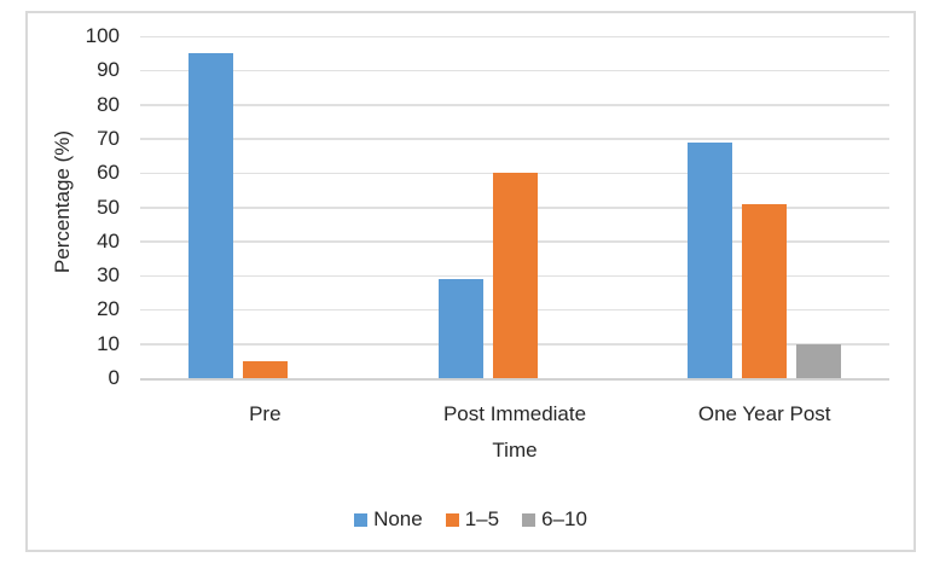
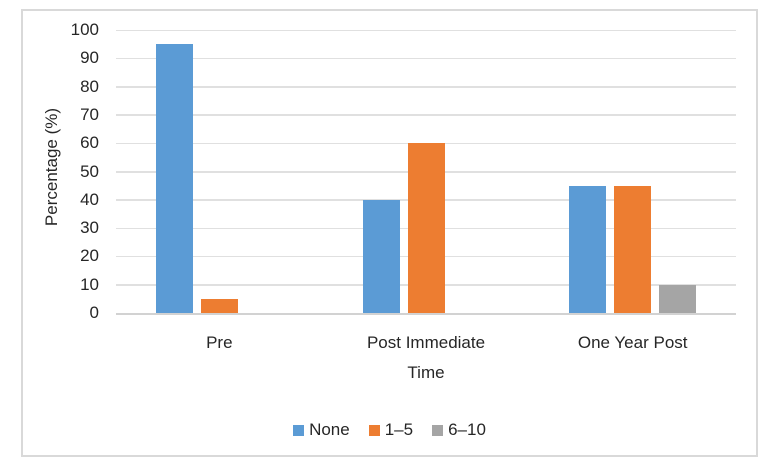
None/Post Immediate: 29 -> 40
None/One Year Post: 69 -> 45
1–5/One Year Post: 51 -> 45
